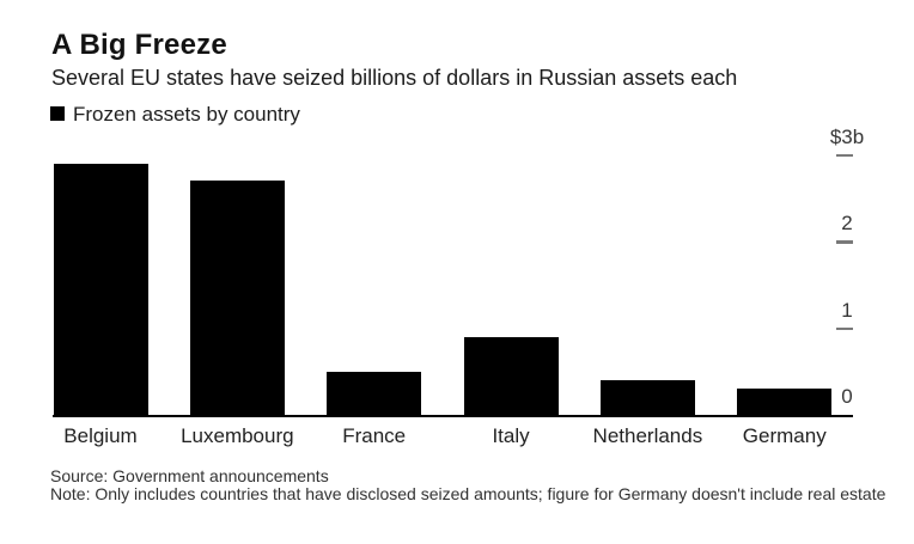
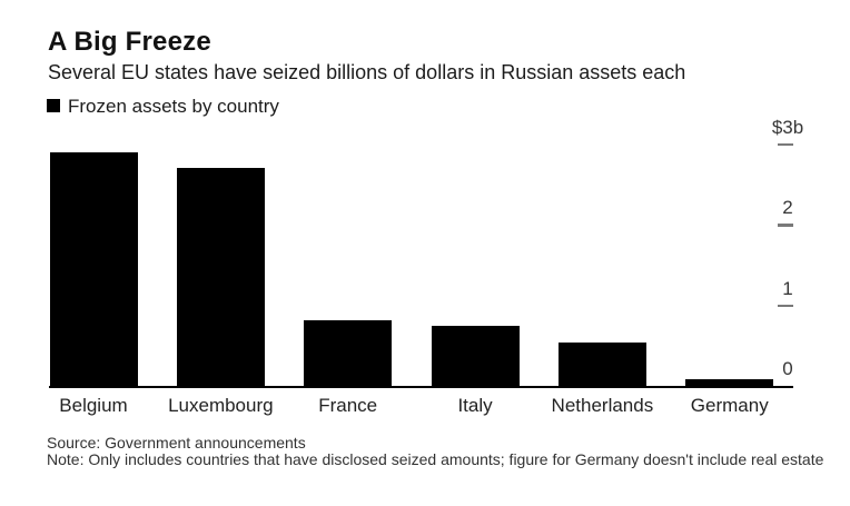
France: 0.5 -> 0.8
Italy: 0.9 -> 0.8
Netherlands: 0.4 -> 0.5
Germany: 0.3 -> 0.1
